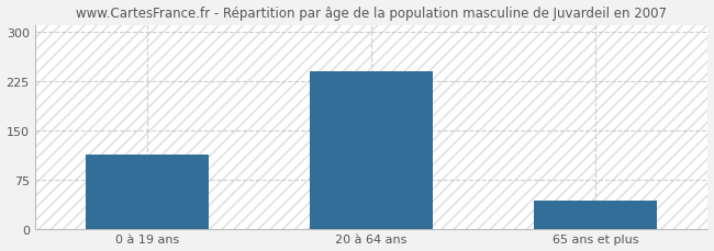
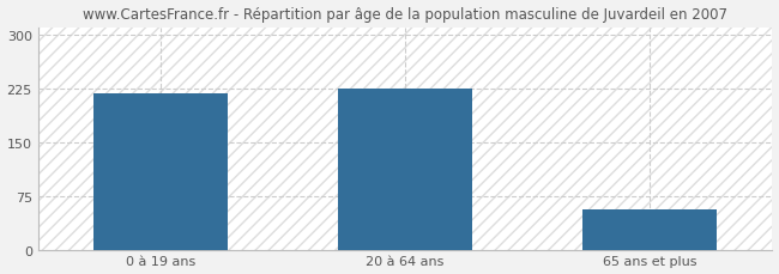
0 à 19 ans: 113 -> 218
20 à 64 ans: 240 -> 224
65 ans et plus: 42 -> 56
